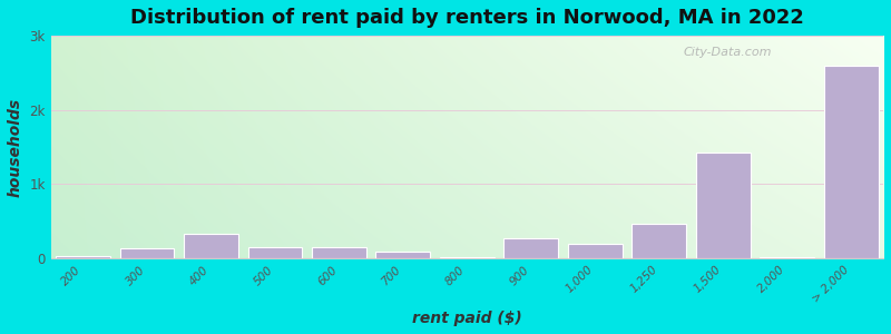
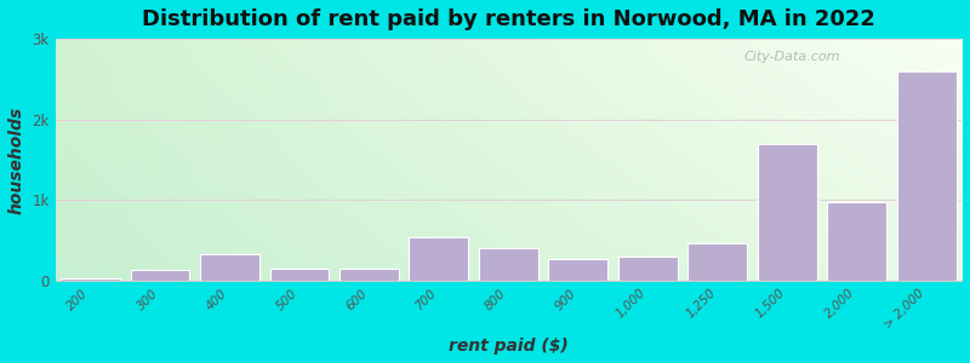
700: 0.09k -> 0.54k
800: 0.01k -> 0.40k
1,000: 0.20k -> 0.30k
1,500: 1.43k -> 1.70k
2,000: 0.01k -> 0.98k
